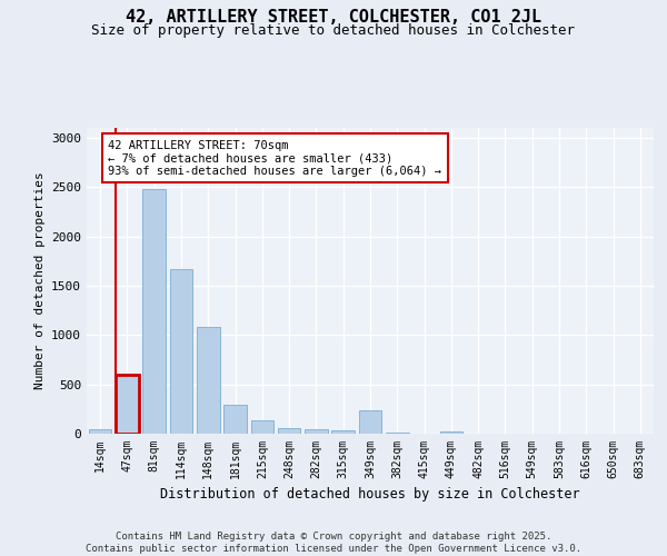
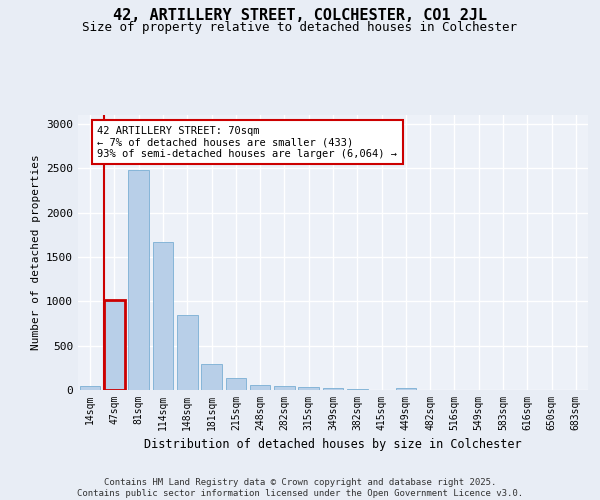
47sqm: 600 -> 1010
148sqm: 1080 -> 840
349sqm: 240 -> 20
